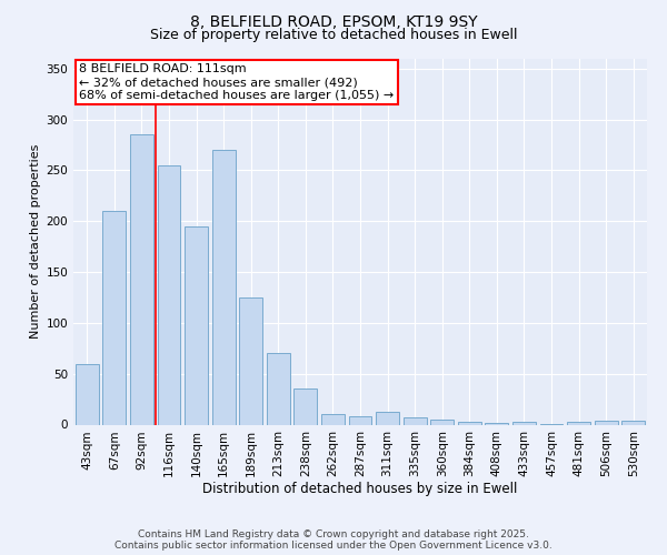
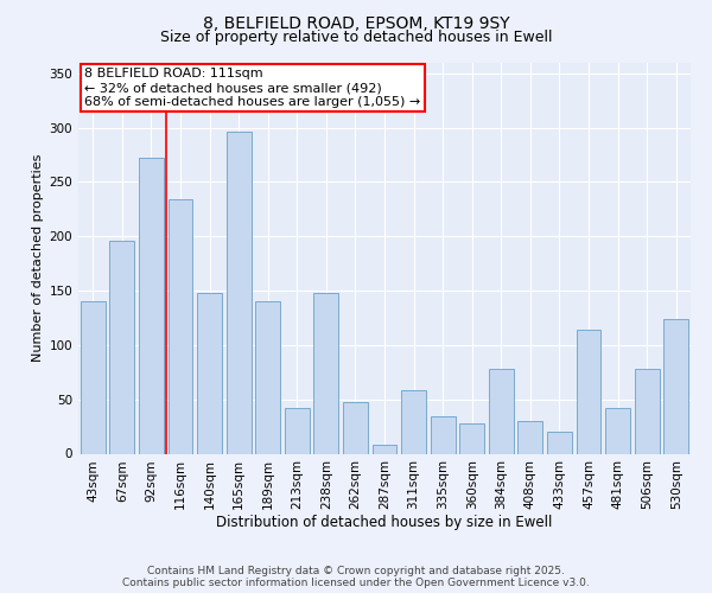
43sqm: 60 -> 140
67sqm: 210 -> 196
92sqm: 285 -> 272
116sqm: 255 -> 234
140sqm: 195 -> 148
165sqm: 270 -> 296
189sqm: 125 -> 140
213sqm: 70 -> 42
238sqm: 35 -> 148
262sqm: 10 -> 48
311sqm: 13 -> 58
335sqm: 7 -> 34
360sqm: 5 -> 28
384sqm: 3 -> 78
408sqm: 2 -> 30
433sqm: 3 -> 20
457sqm: 1 -> 114
481sqm: 3 -> 42
506sqm: 4 -> 78
530sqm: 4 -> 124
